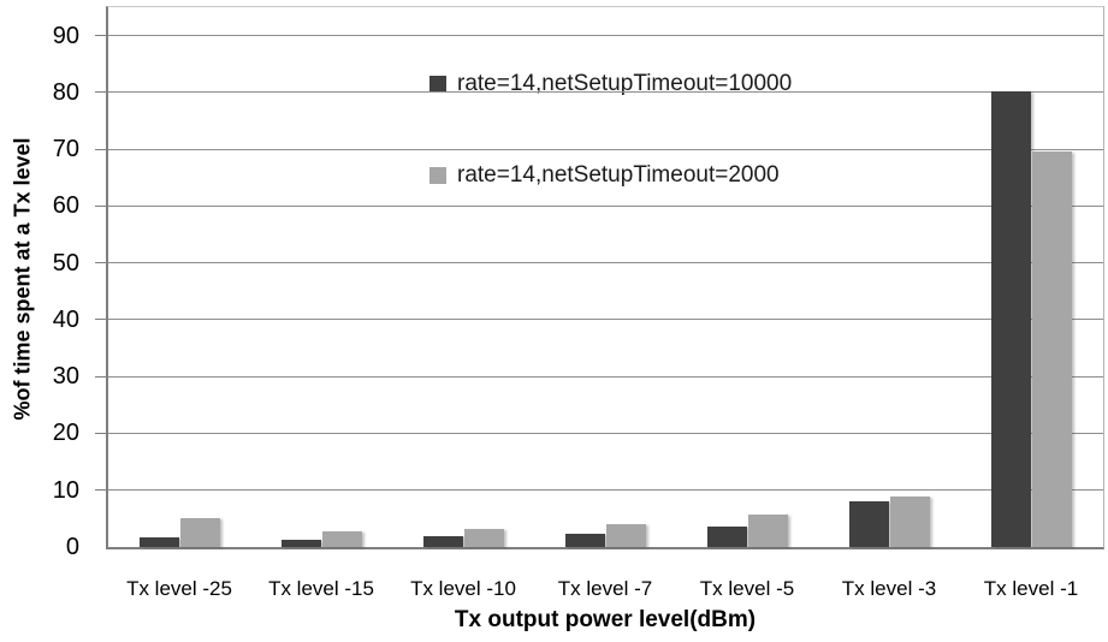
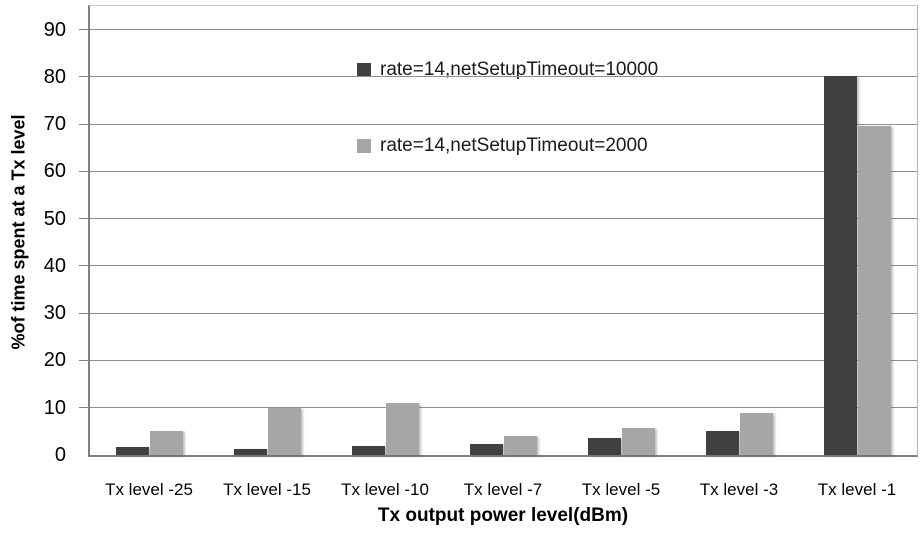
rate=14,netSetupTimeout=2000/Tx level -15: 3 -> 10
rate=14,netSetupTimeout=2000/Tx level -10: 3 -> 11
rate=14,netSetupTimeout=10000/Tx level -3: 8 -> 5
